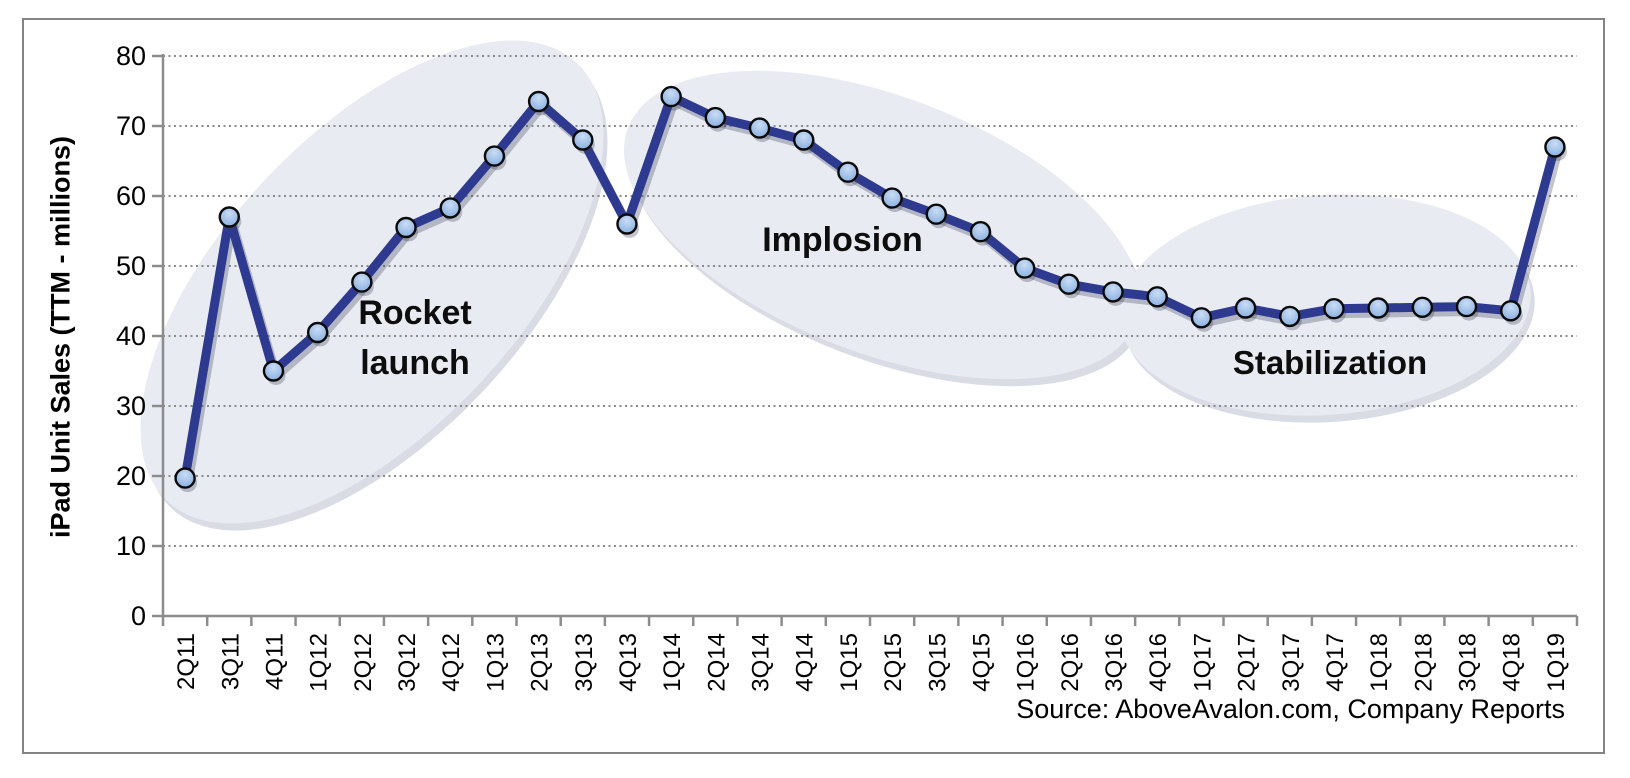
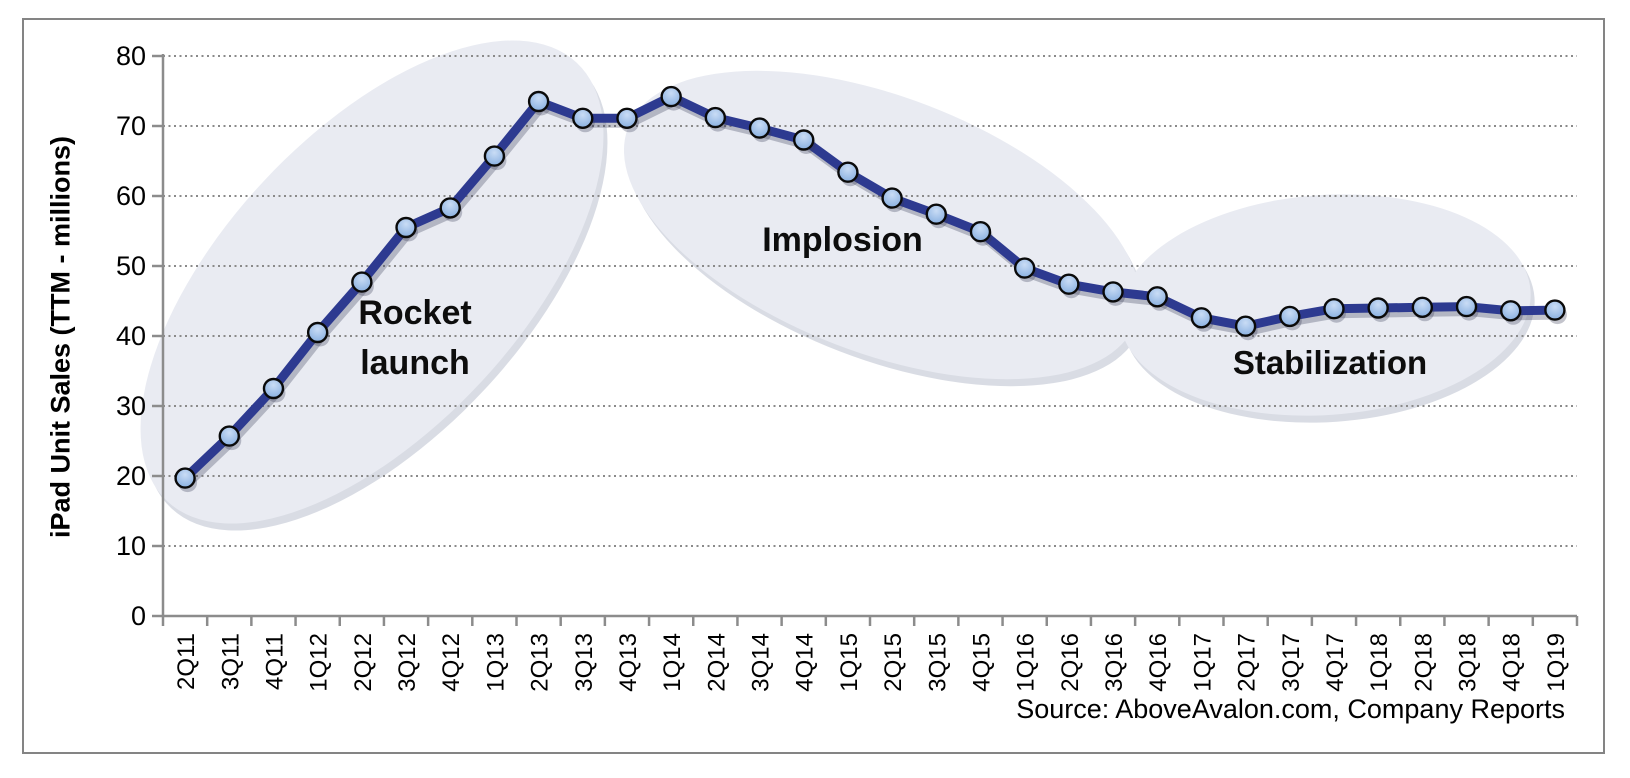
3Q11: 57 -> 26
4Q11: 35 -> 32
3Q13: 68 -> 71
4Q13: 56 -> 71
2Q17: 44 -> 41
1Q19: 67 -> 44
